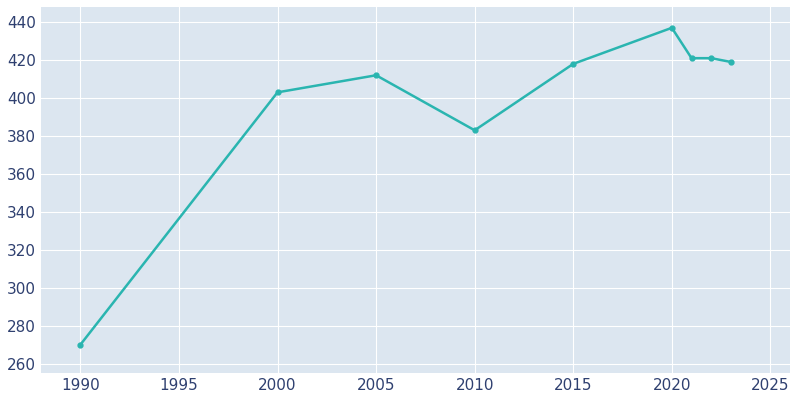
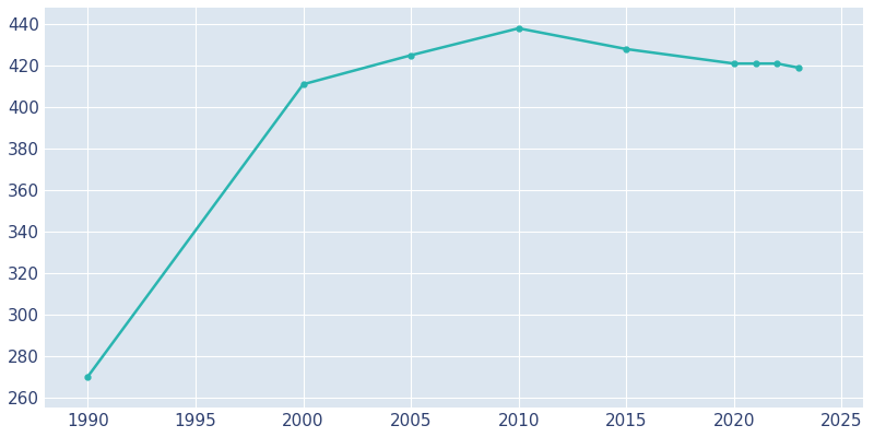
2000: 403 -> 411
2005: 412 -> 425
2010: 383 -> 438
2015: 418 -> 428
2020: 437 -> 421
